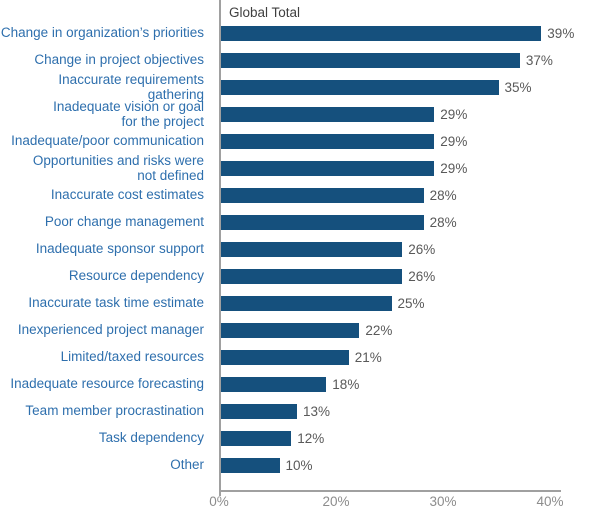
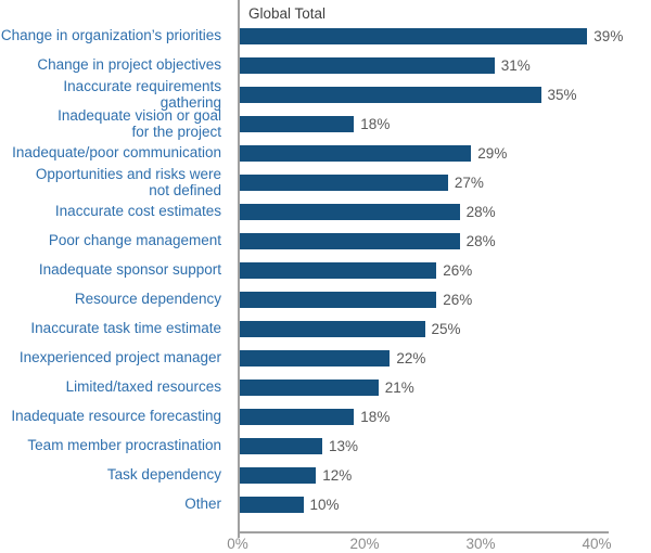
Change in project objectives: 37% -> 31%
Inadequate vision or goal for the project: 29% -> 18%
Opportunities and risks were not defined: 29% -> 27%
